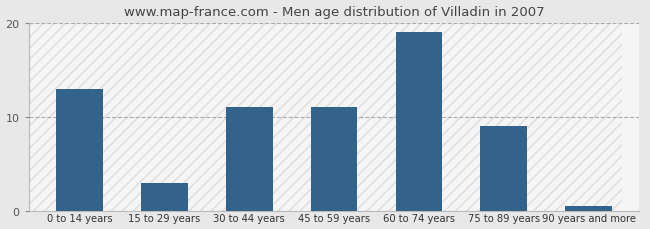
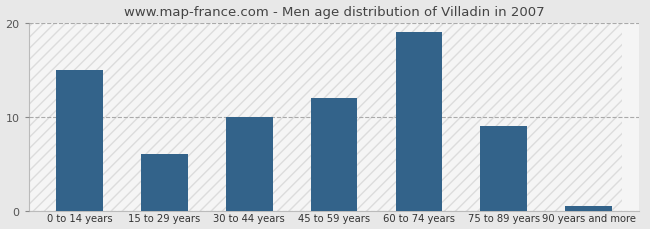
0 to 14 years: 13.0 -> 15.0
15 to 29 years: 3.0 -> 6.0
30 to 44 years: 11.0 -> 10.0
45 to 59 years: 11.0 -> 12.0
